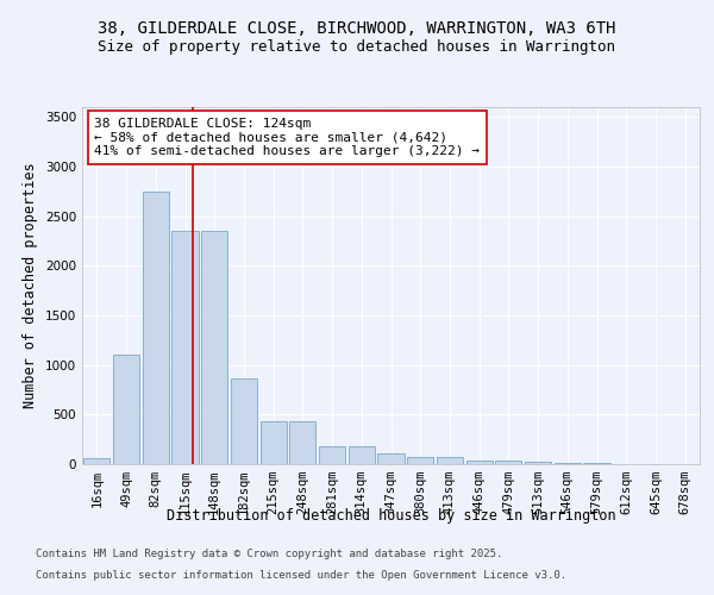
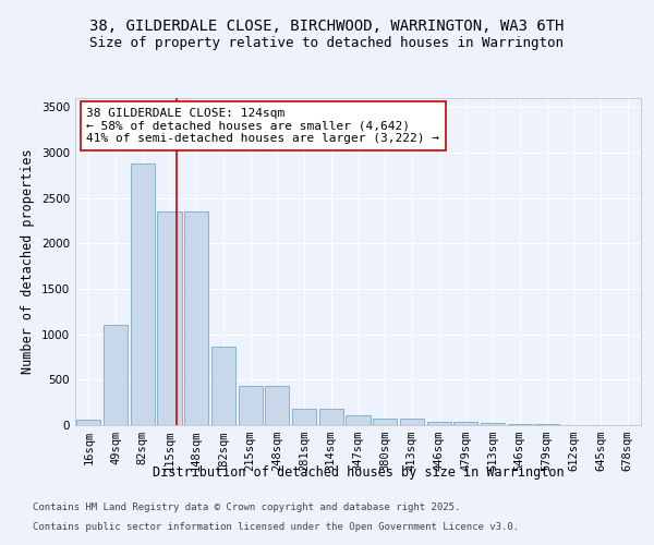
82sqm: 2750 -> 2880
